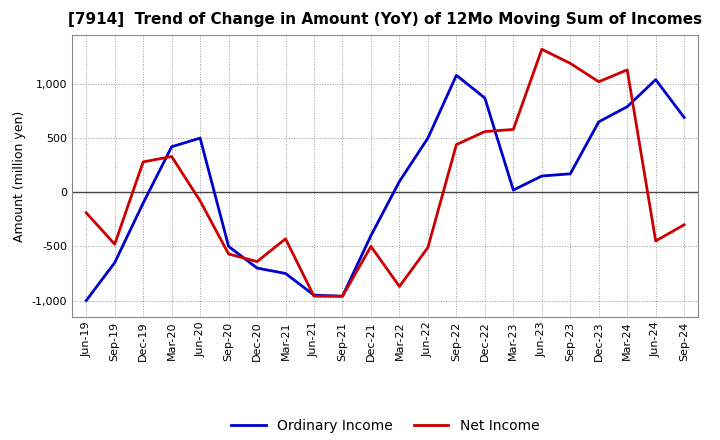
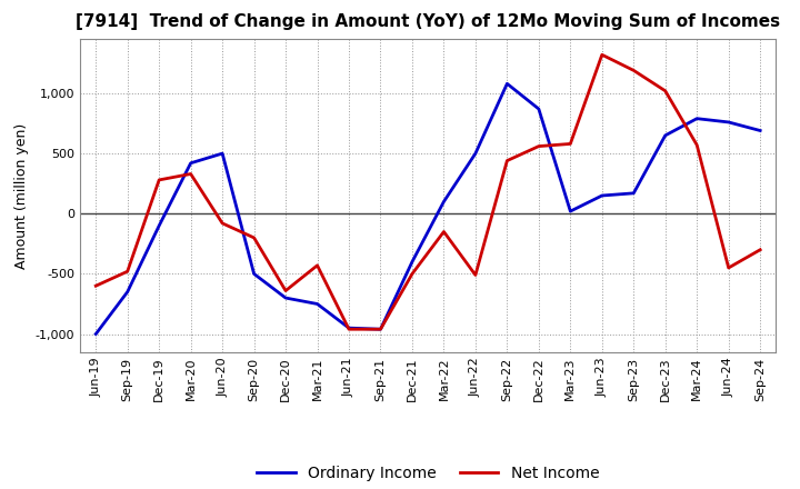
Net Income/Jun-19: -190 -> -600
Net Income/Sep-20: -570 -> -200
Net Income/Mar-22: -870 -> -150
Net Income/Mar-24: 1,130 -> 570
Ordinary Income/Jun-24: 1,040 -> 760
